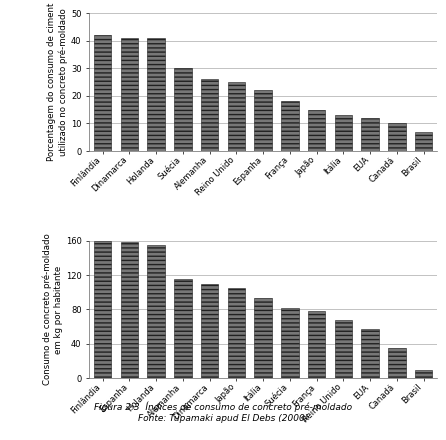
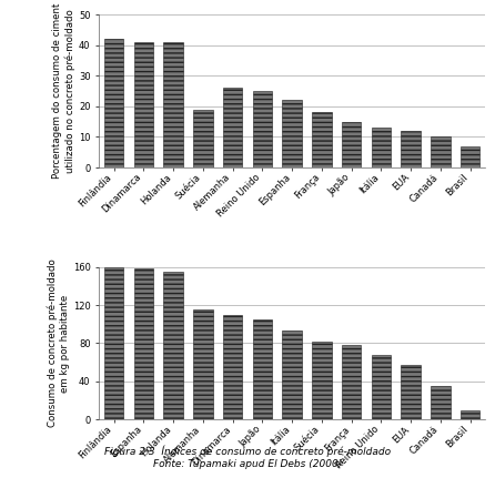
Suécia: 30 -> 19
